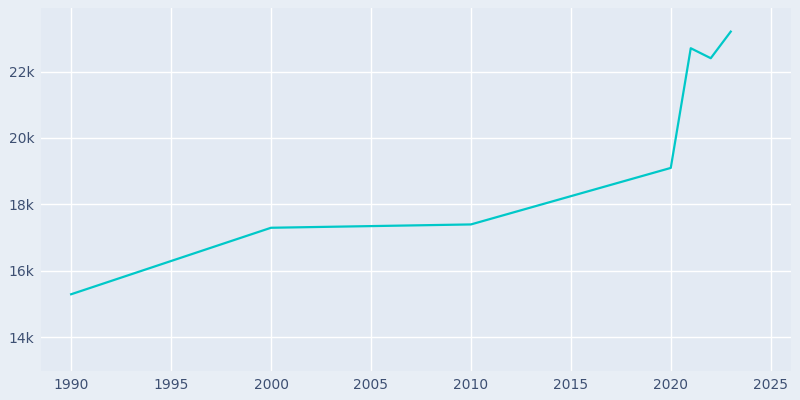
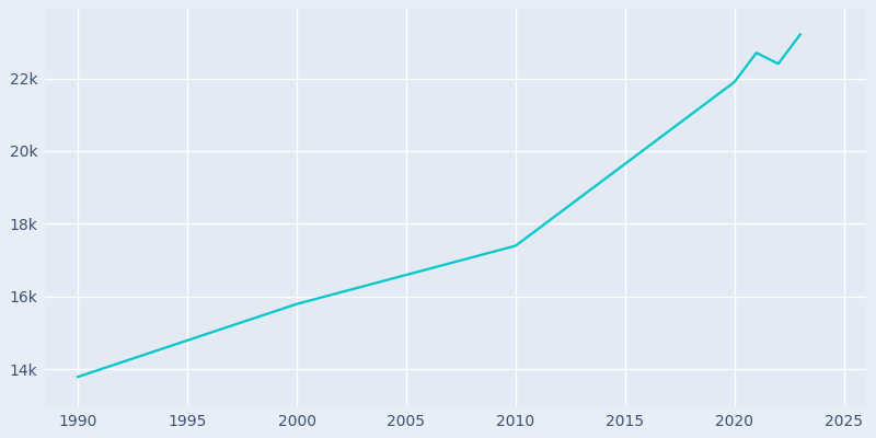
1990: 15.3k -> 13.8k
2000: 17.3k -> 15.8k
2020: 19.1k -> 21.9k
